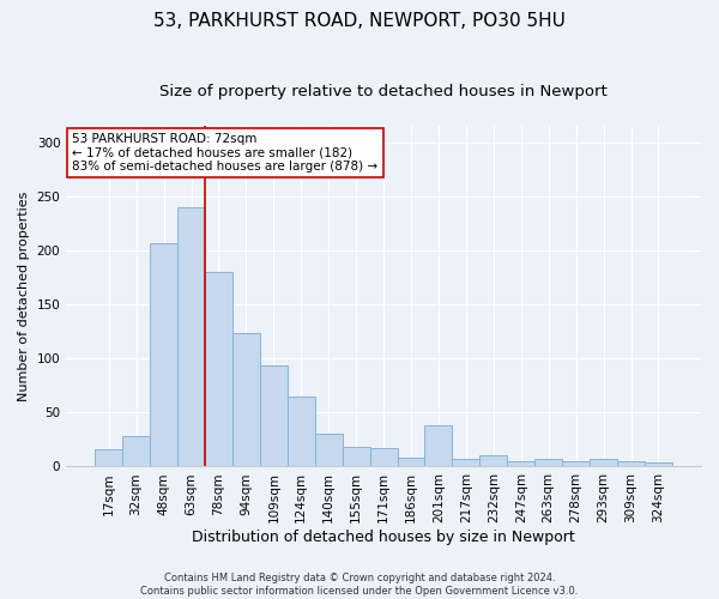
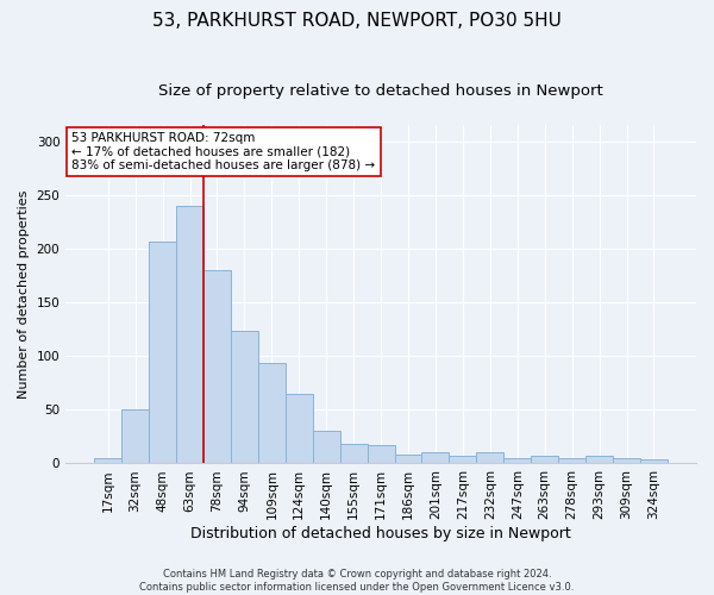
17sqm: 16 -> 5
32sqm: 28 -> 50
201sqm: 38 -> 10
